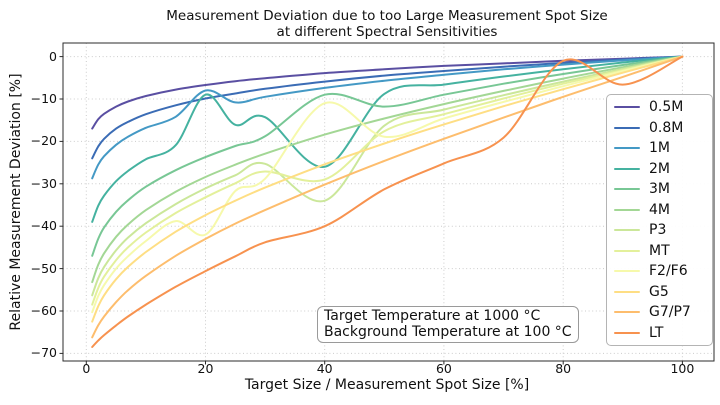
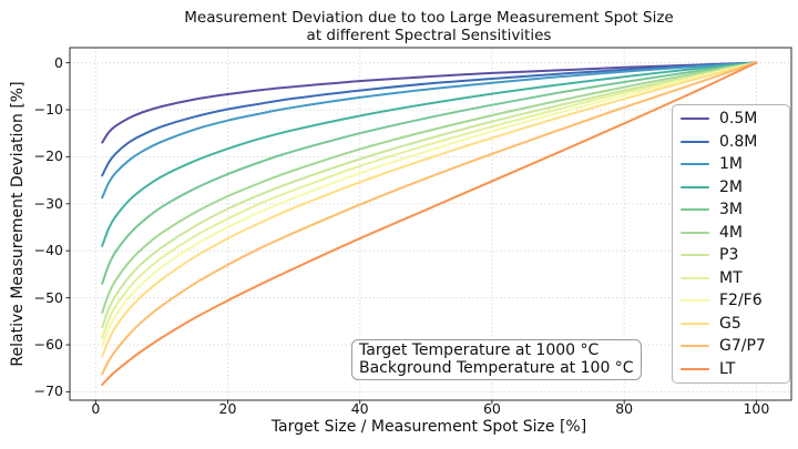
1M/20: -8 -> -12
2M/20: -9 -> -18
F2/F6/20: -42 -> -35
2M/40: -26 -> -11
3M/40: -9 -> -15
P3/40: -34 -> -20
MT/40: -29 -> -22
F2/F6/40: -11 -> -24
LT/40: -40 -> -37
LT/80: -1 -> -13
